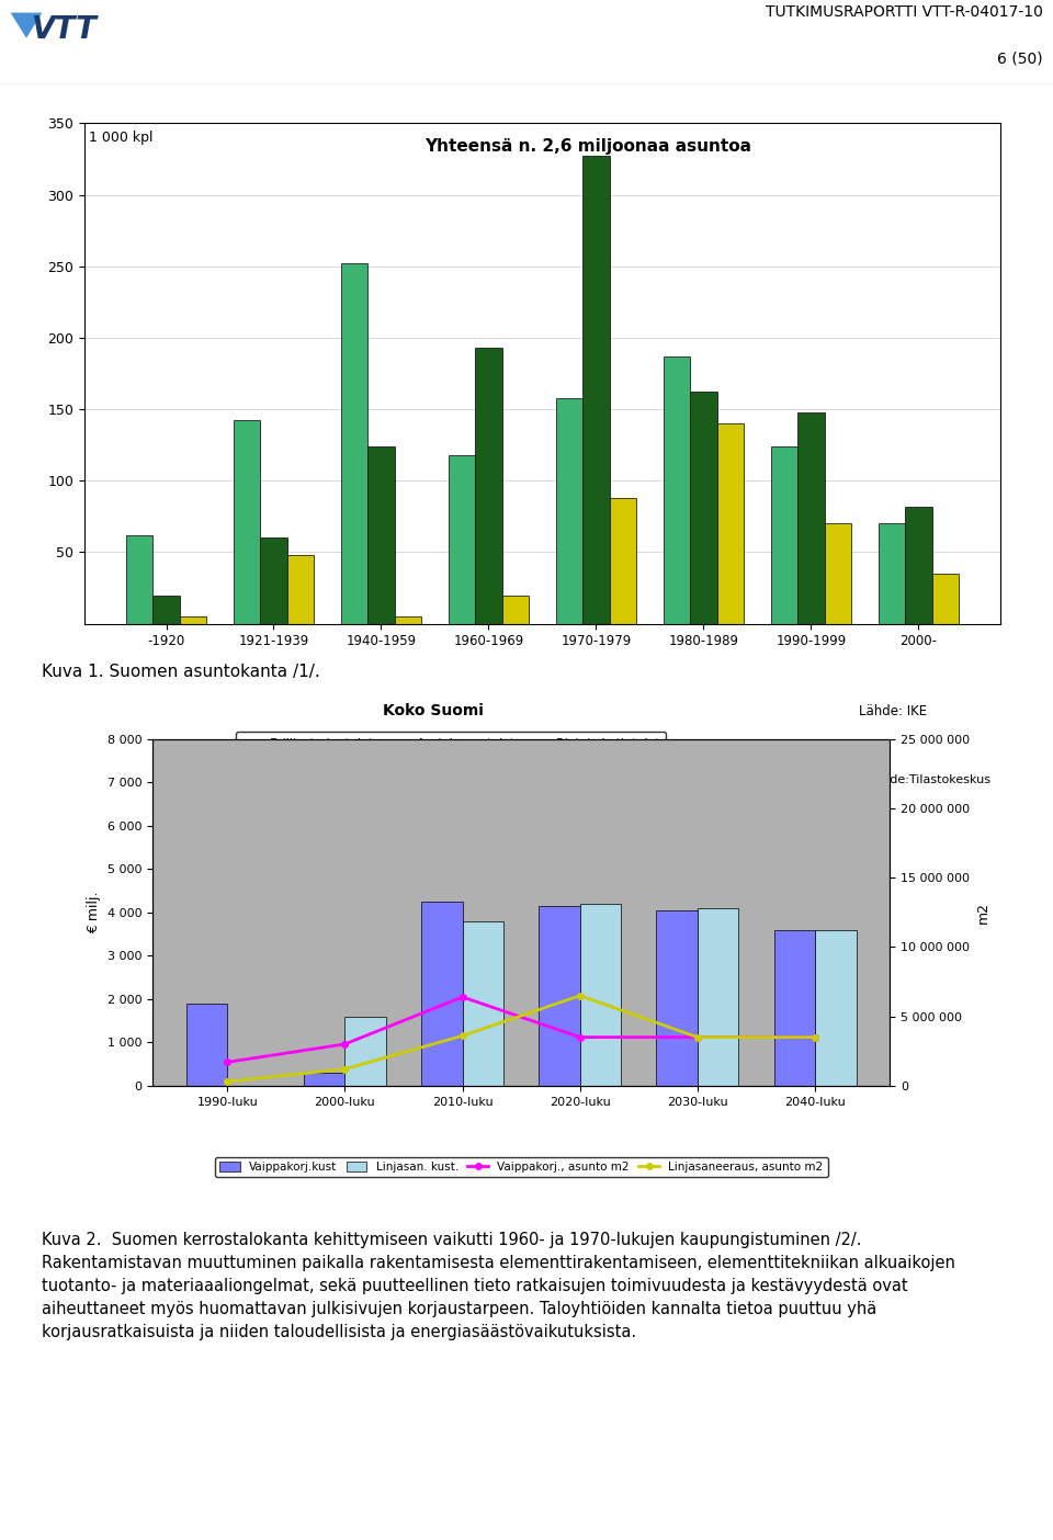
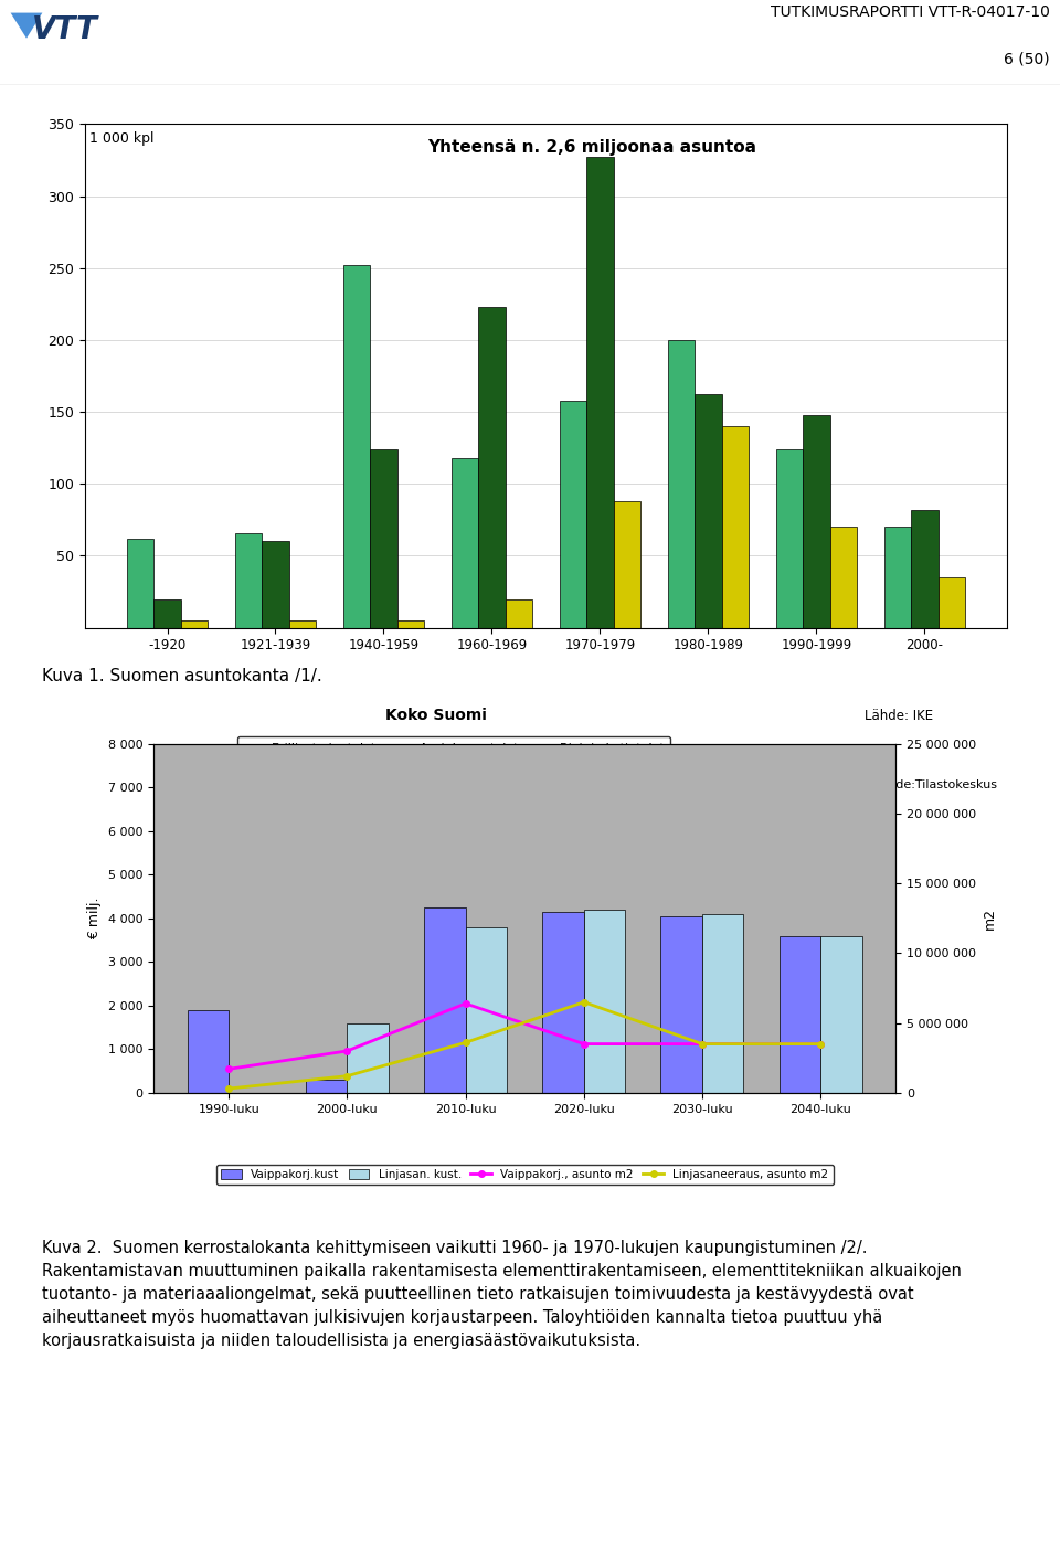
Erilliset pientalot Detached houses/1921-1939: 142 -> 66
Rivi- ja ketjutalot Attached houses/1921-1939: 48 -> 5
Asuinkerrostalot Block of flats/1960-1969: 193 -> 223
Erilliset pientalot Detached houses/1980-1989: 187 -> 200
